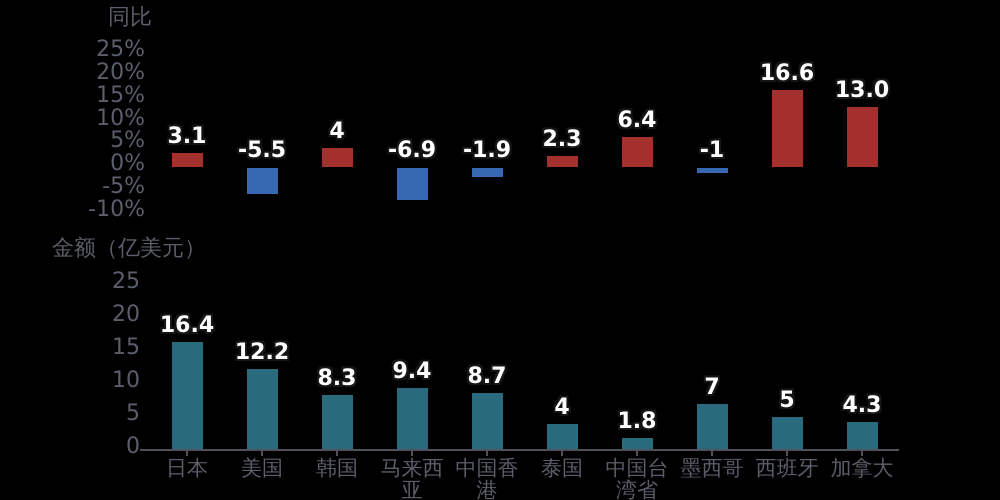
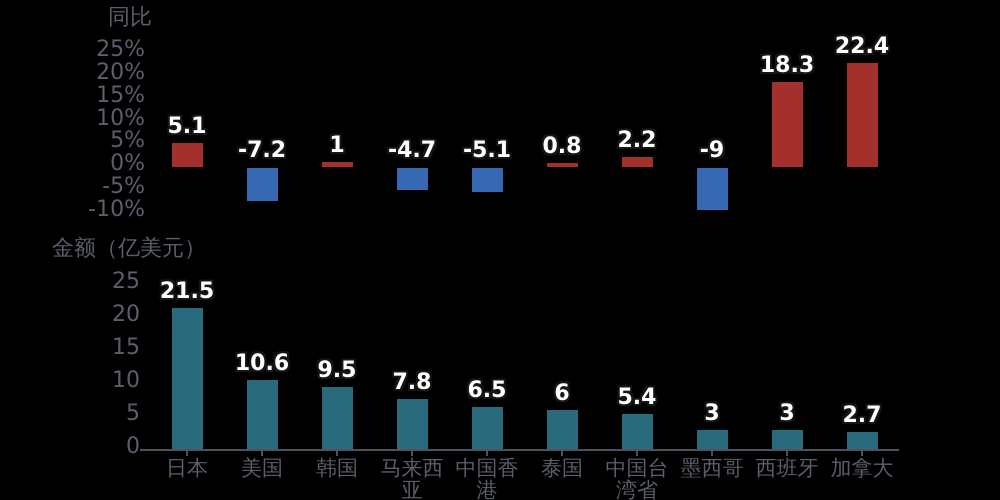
同比/日本: 3.1 -> 5.1
同比/美国: -5.5 -> -7.2
同比/韩国: 4 -> 1
同比/马来西亚: -6.9 -> -4.7
同比/中国香港: -1.9 -> -5.1
同比/泰国: 2.3 -> 0.8
同比/中国台湾省: 6.4 -> 2.2
同比/墨西哥: -1 -> -9
同比/西班牙: 16.6 -> 18.3
同比/加拿大: 13.0 -> 22.4
金额（亿美元）/日本: 16.4 -> 21.5
金额（亿美元）/美国: 12.2 -> 10.6
金额（亿美元）/韩国: 8.3 -> 9.5
金额（亿美元）/马来西亚: 9.4 -> 7.8
金额（亿美元）/中国香港: 8.7 -> 6.5
金额（亿美元）/泰国: 4 -> 6
金额（亿美元）/中国台湾省: 1.8 -> 5.4
金额（亿美元）/墨西哥: 7 -> 3
金额（亿美元）/西班牙: 5 -> 3
金额（亿美元）/加拿大: 4.3 -> 2.7
